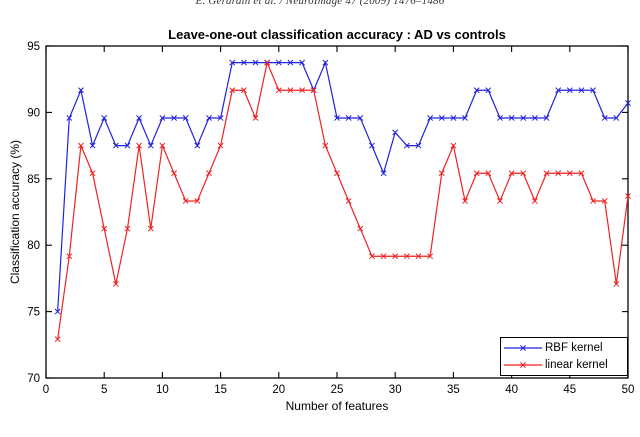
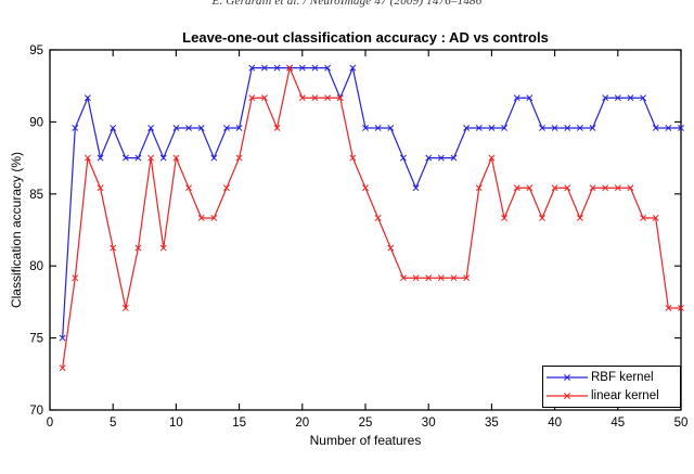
RBF kernel/30: 88.5 -> 87.5
RBF kernel/50: 90.7 -> 89.6
linear kernel/50: 83.7 -> 77.1
